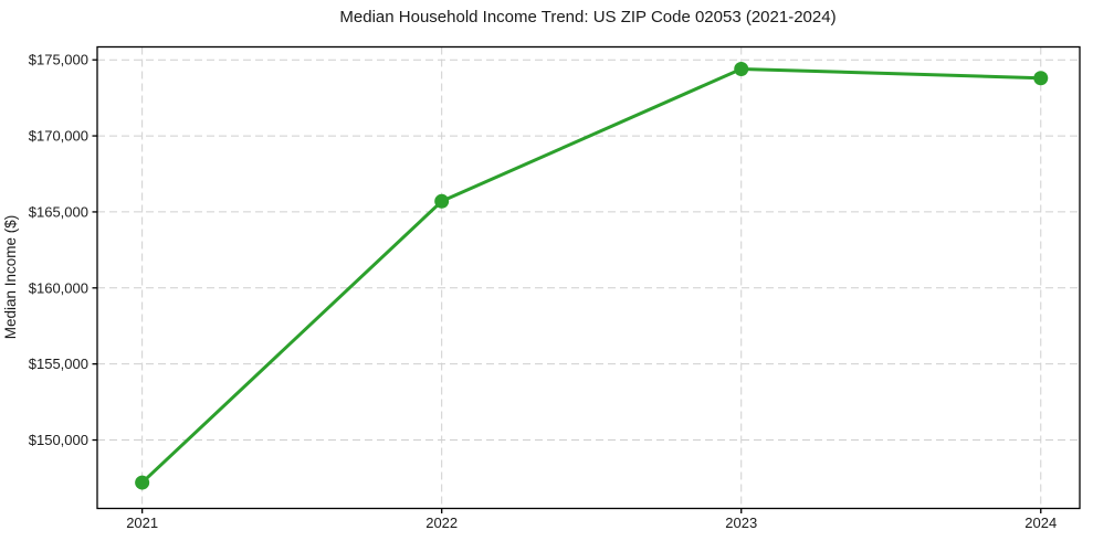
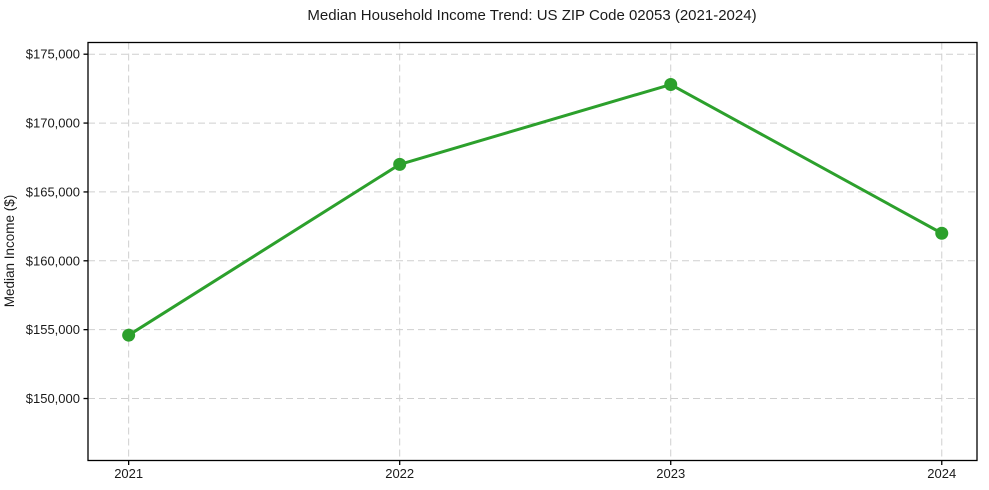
2021: $147200 -> $154600
2022: $165700 -> $167000
2023: $174400 -> $172800
2024: $173800 -> $162000
